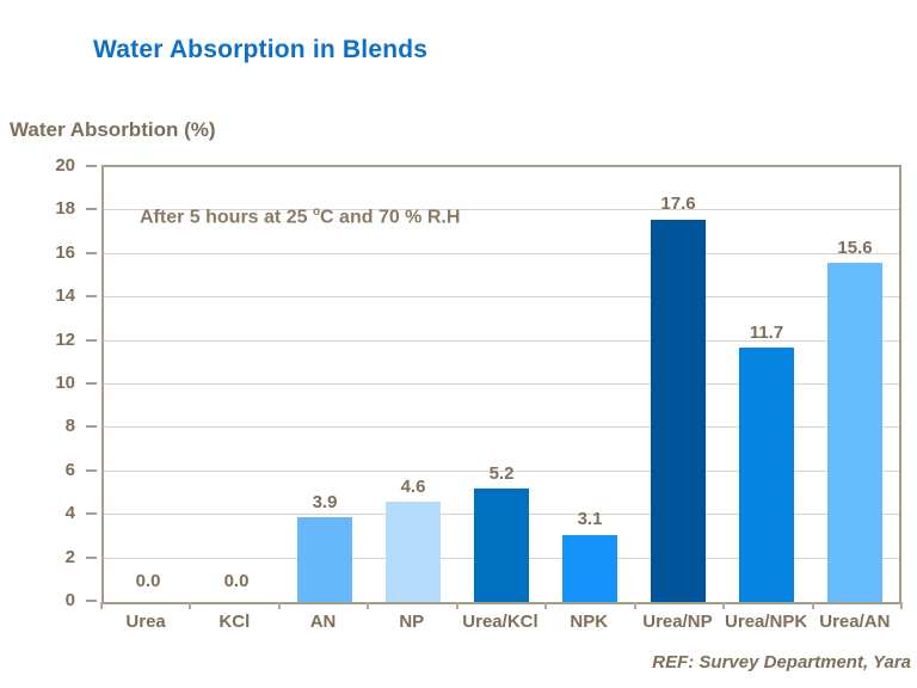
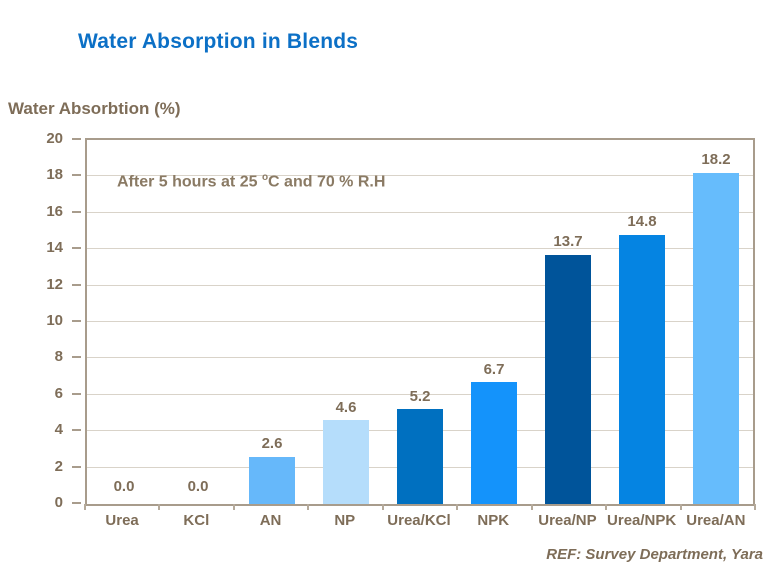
AN: 3.9 -> 2.6
NPK: 3.1 -> 6.7
Urea/NP: 17.6 -> 13.7
Urea/NPK: 11.7 -> 14.8
Urea/AN: 15.6 -> 18.2
